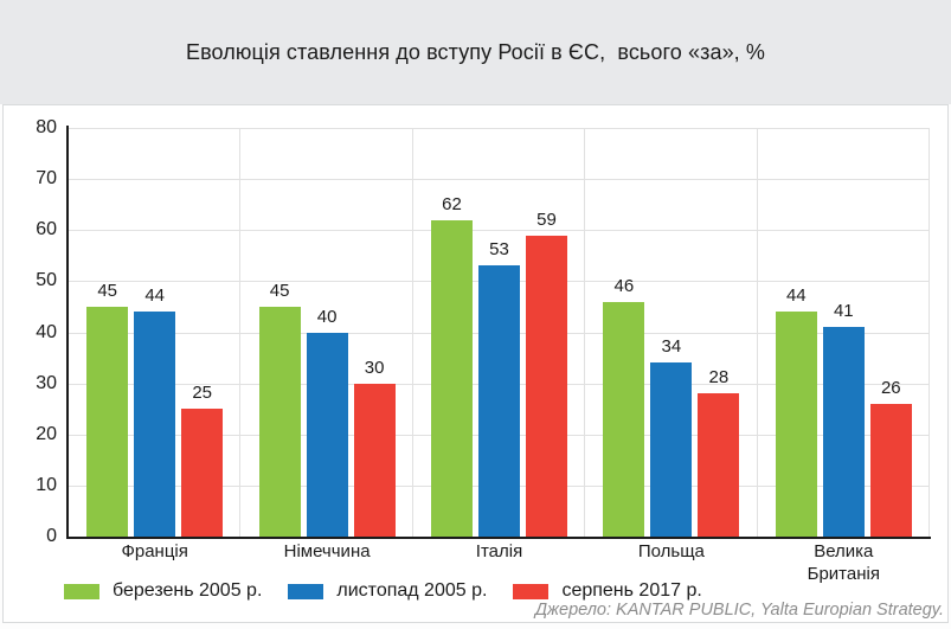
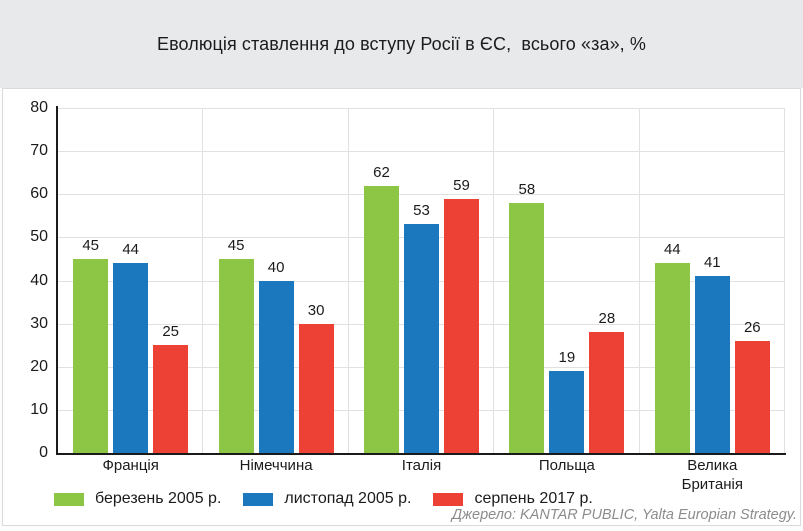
березень 2005 р./Польща: 46 -> 58
листопад 2005 р./Польща: 34 -> 19
